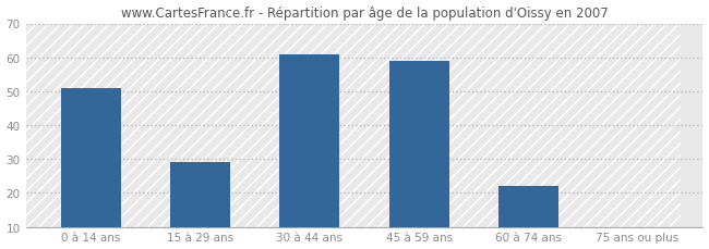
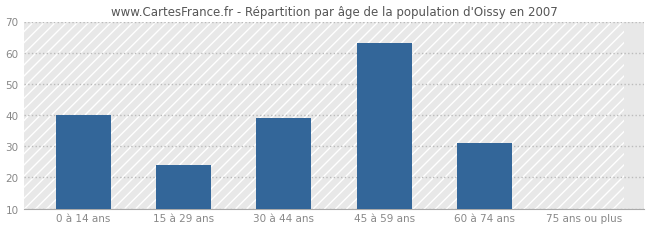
0 à 14 ans: 51 -> 40
15 à 29 ans: 29 -> 24
30 à 44 ans: 61 -> 39
45 à 59 ans: 59 -> 63
60 à 74 ans: 22 -> 31
